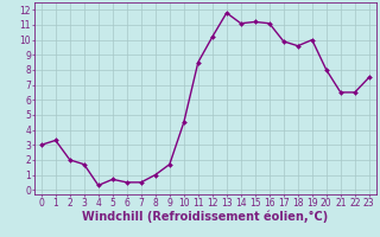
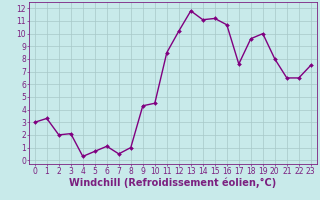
3: 1.7 -> 2.1
6: 0.5 -> 1.1
9: 1.7 -> 4.3
16: 11.1 -> 10.7
17: 9.9 -> 7.6
